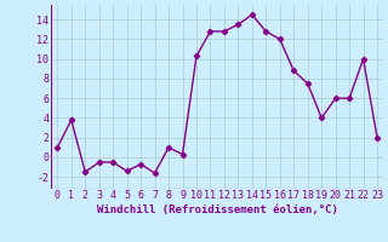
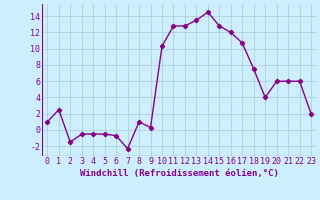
1: 3.8 -> 2.5
5: -1.4 -> -0.5
7: -1.6 -> -2.3
17: 8.8 -> 10.7
22: 10.0 -> 6.0
